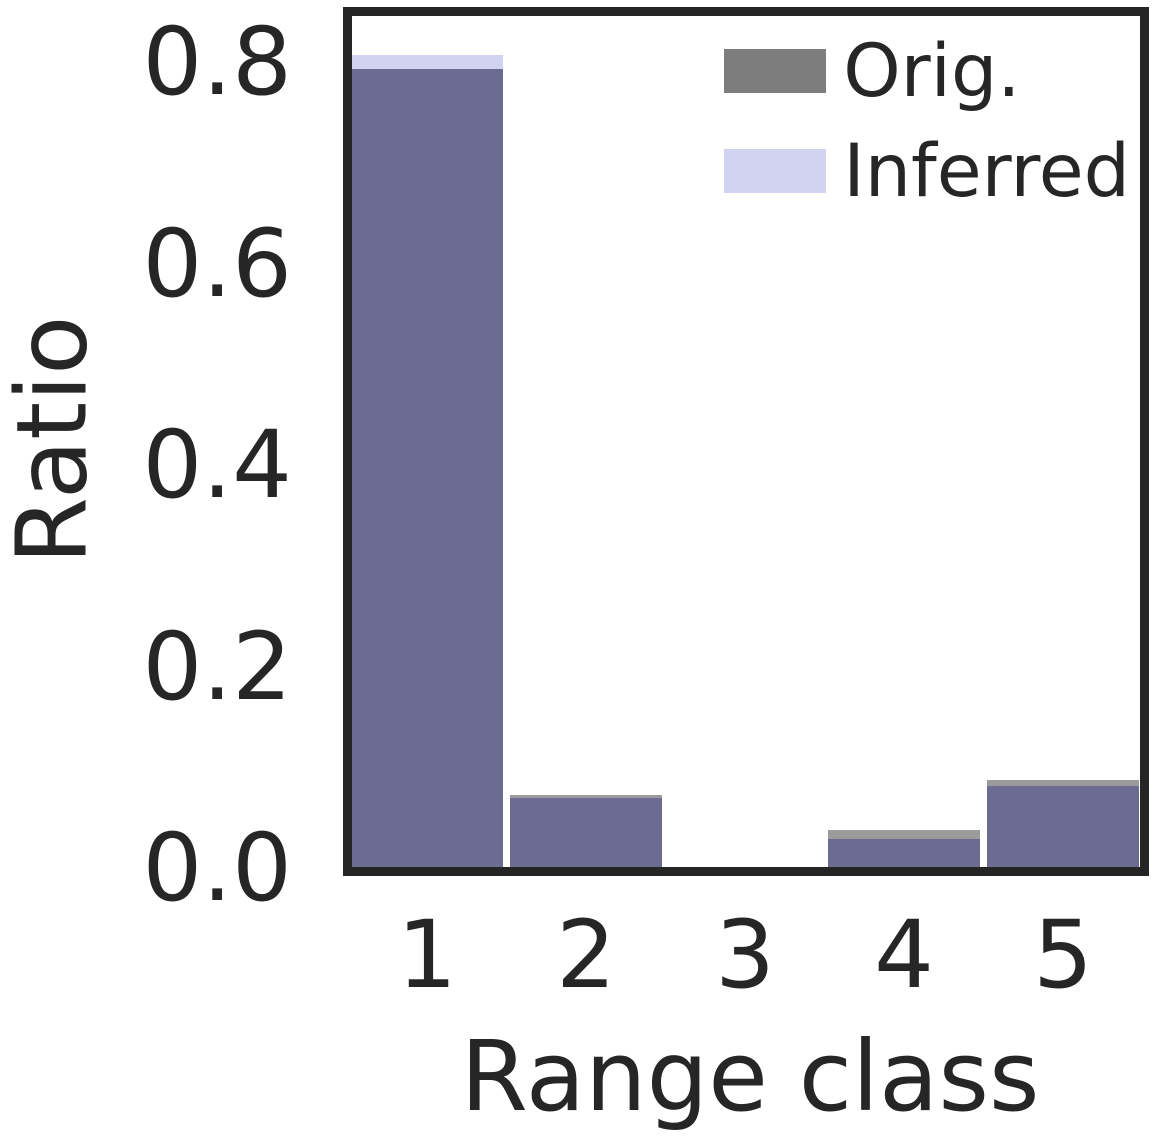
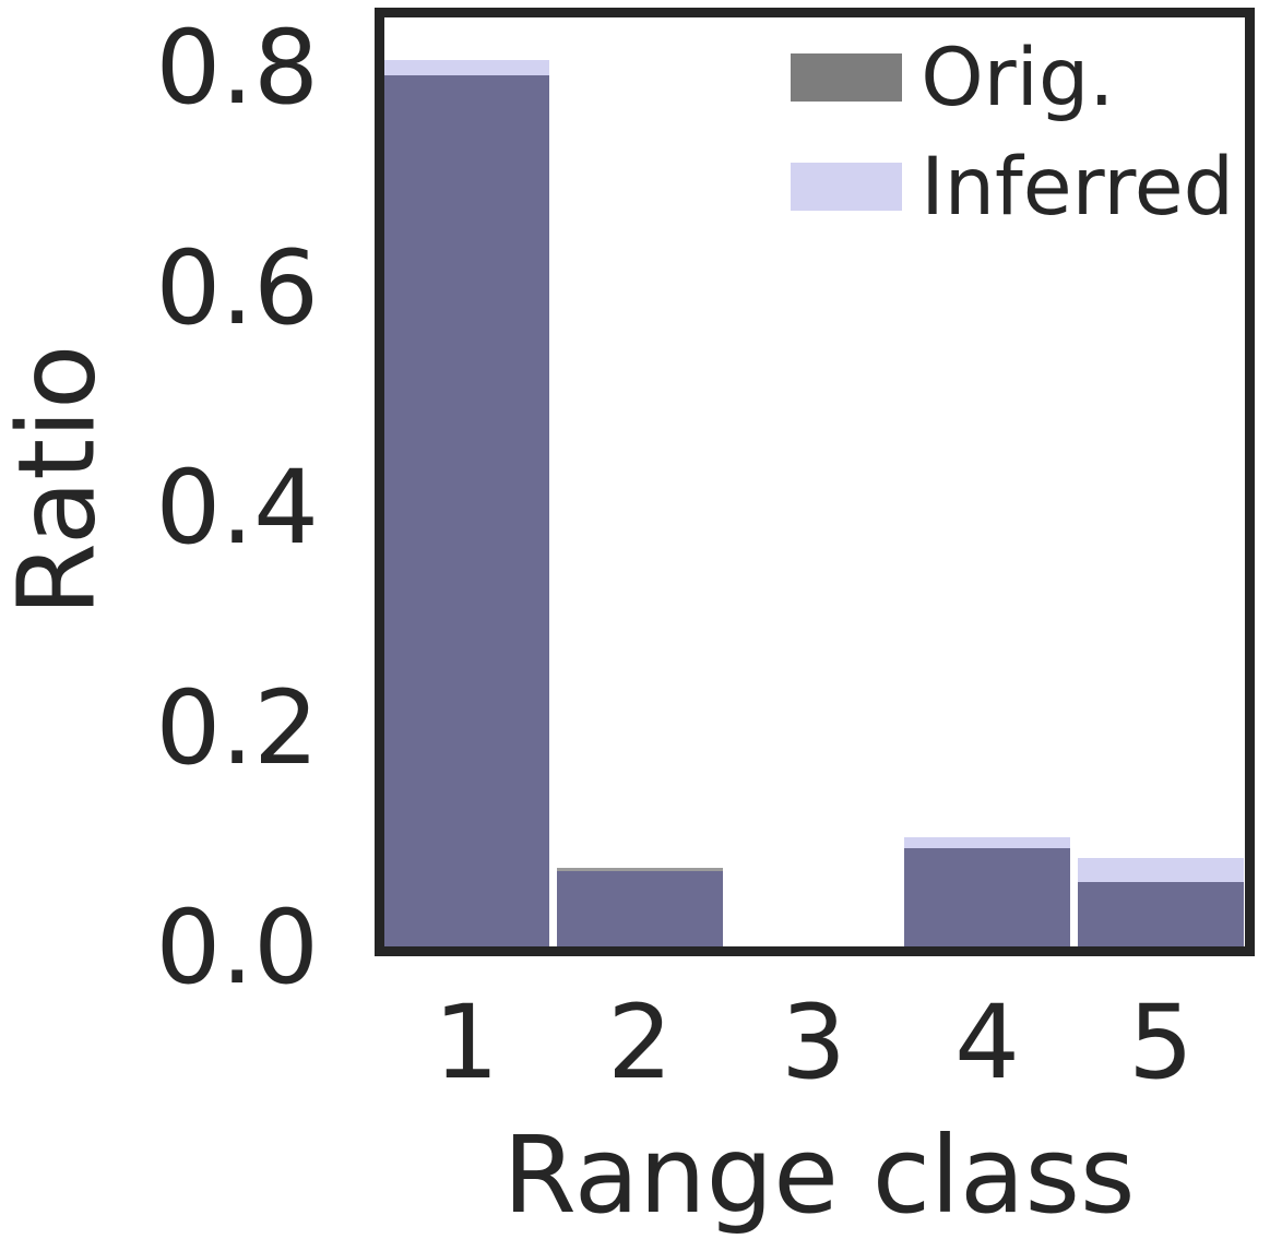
Orig./4: 0.037 -> 0.089
Inferred/4: 0.028 -> 0.099
Orig./5: 0.086 -> 0.059
